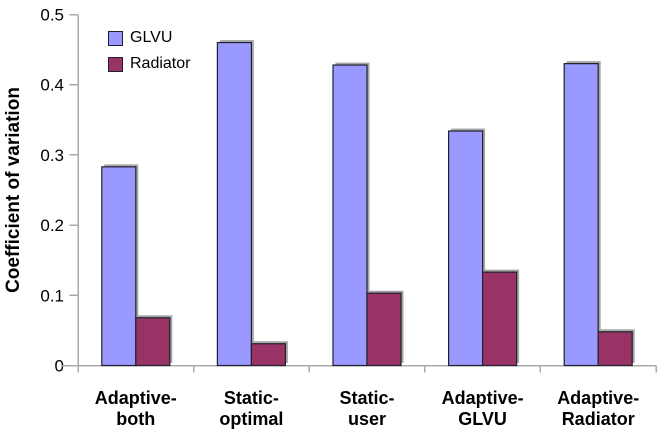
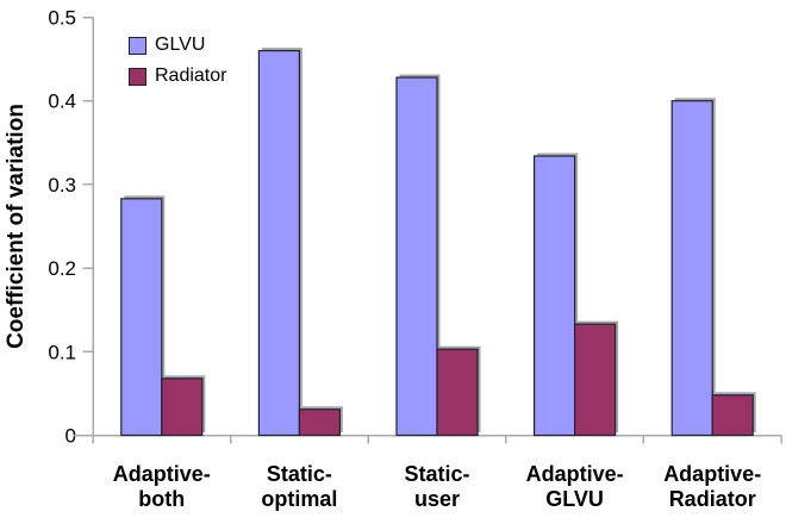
GLVU/Adaptive- Radiator: 0.43 -> 0.40
